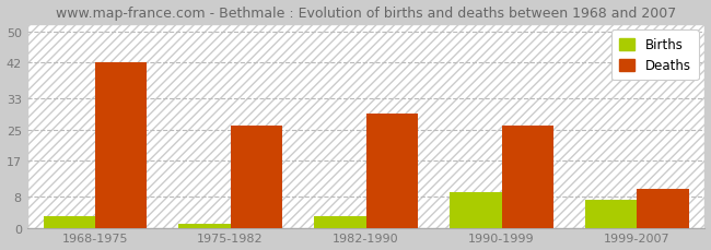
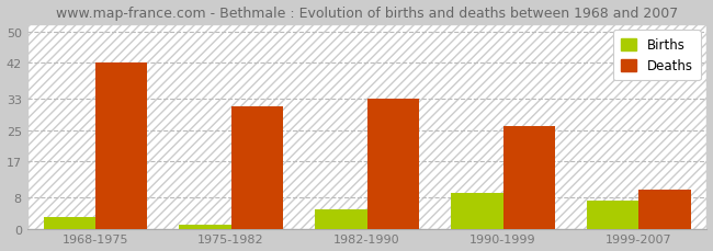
Deaths/1975-1982: 26 -> 31
Births/1982-1990: 3 -> 5
Deaths/1982-1990: 29 -> 33
